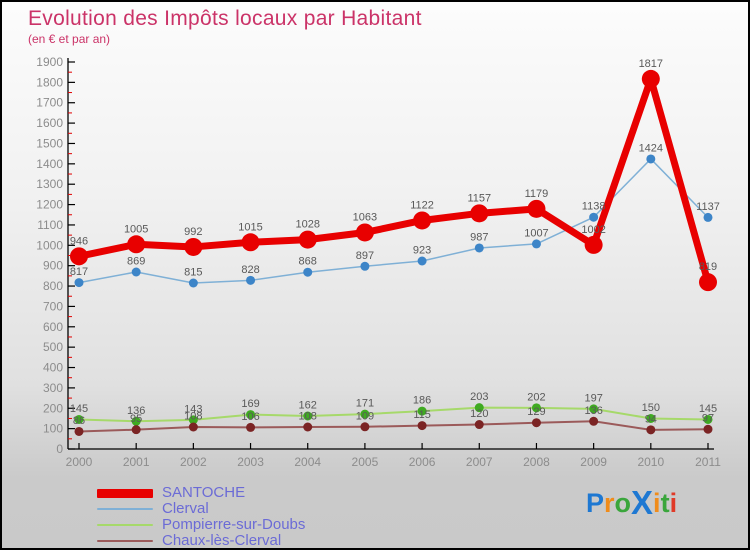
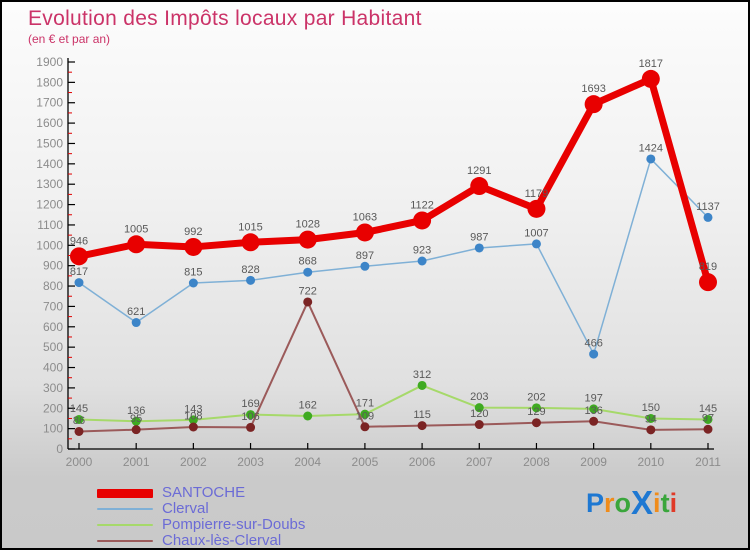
Clerval/2001: 869 -> 621
Chaux-lès-Clerval/2004: 108 -> 722
Pompierre-sur-Doubs/2006: 186 -> 312
SANTOCHE/2007: 1157 -> 1291
SANTOCHE/2009: 1002 -> 1693
Clerval/2009: 1138 -> 466
